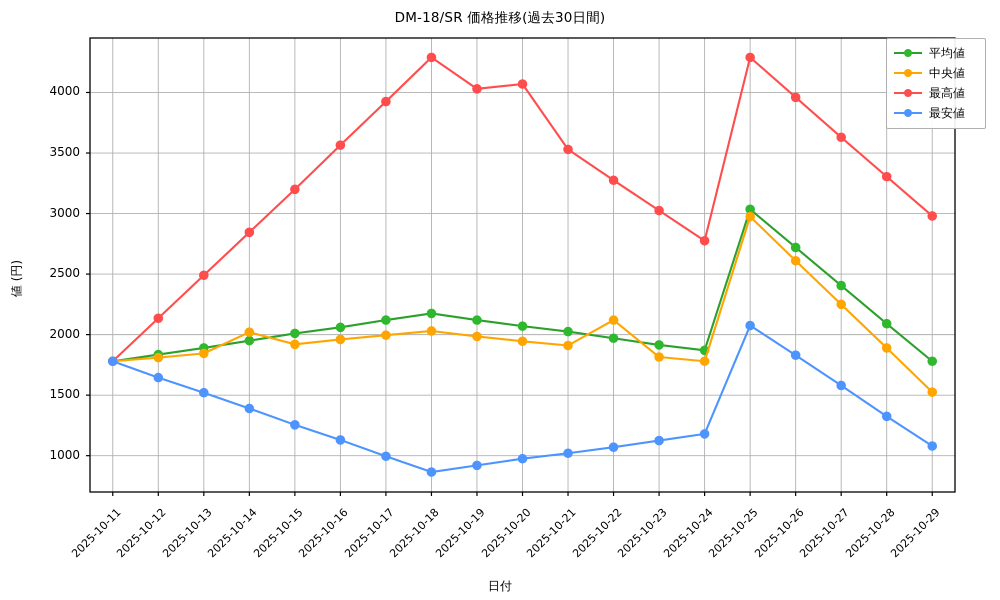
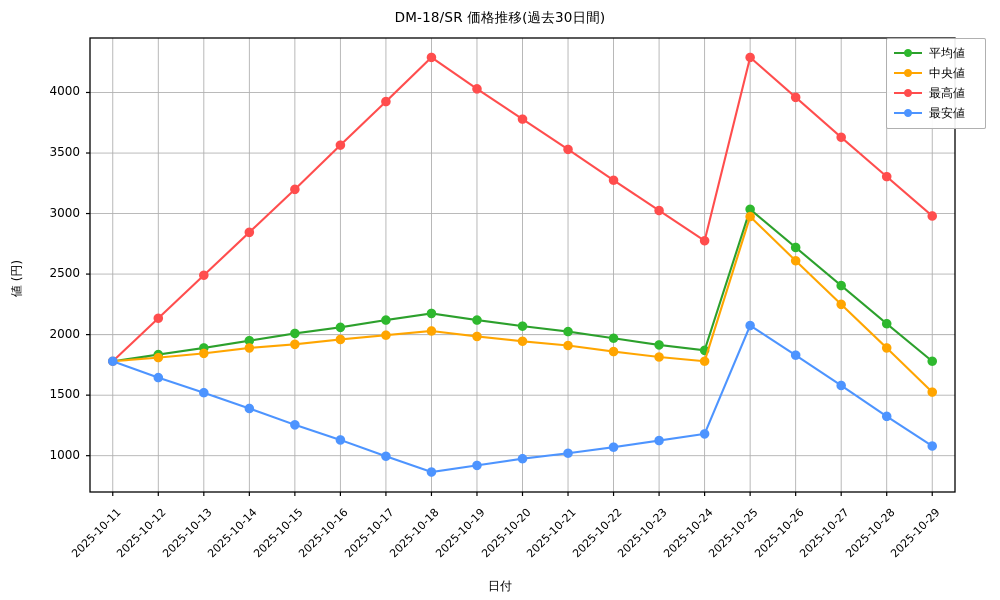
中央値/2025-10-14: 2020 -> 1890
最高値/2025-10-20: 4070 -> 3780
中央値/2025-10-22: 2120 -> 1860
